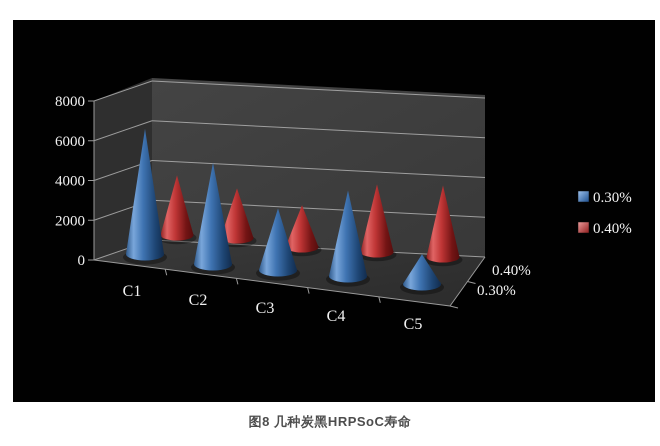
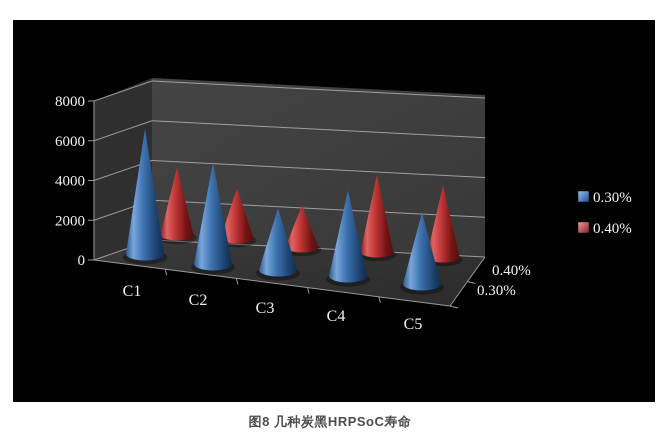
0.40%/C1: 3000 -> 3400
0.40%/C4: 3400 -> 3900
0.30%/C5: 1500 -> 3600
